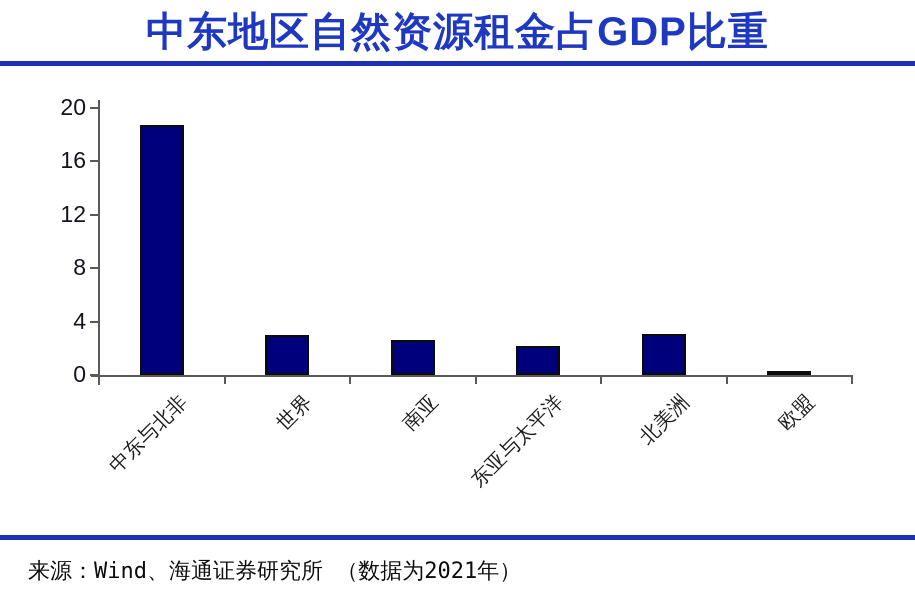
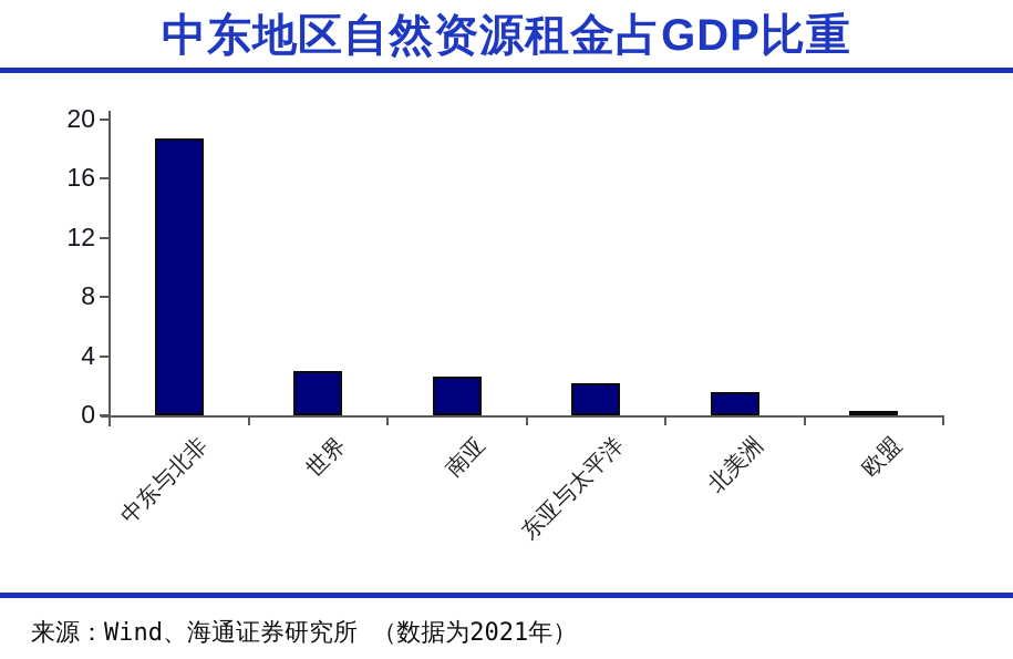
北美洲: 3.1 -> 1.6
